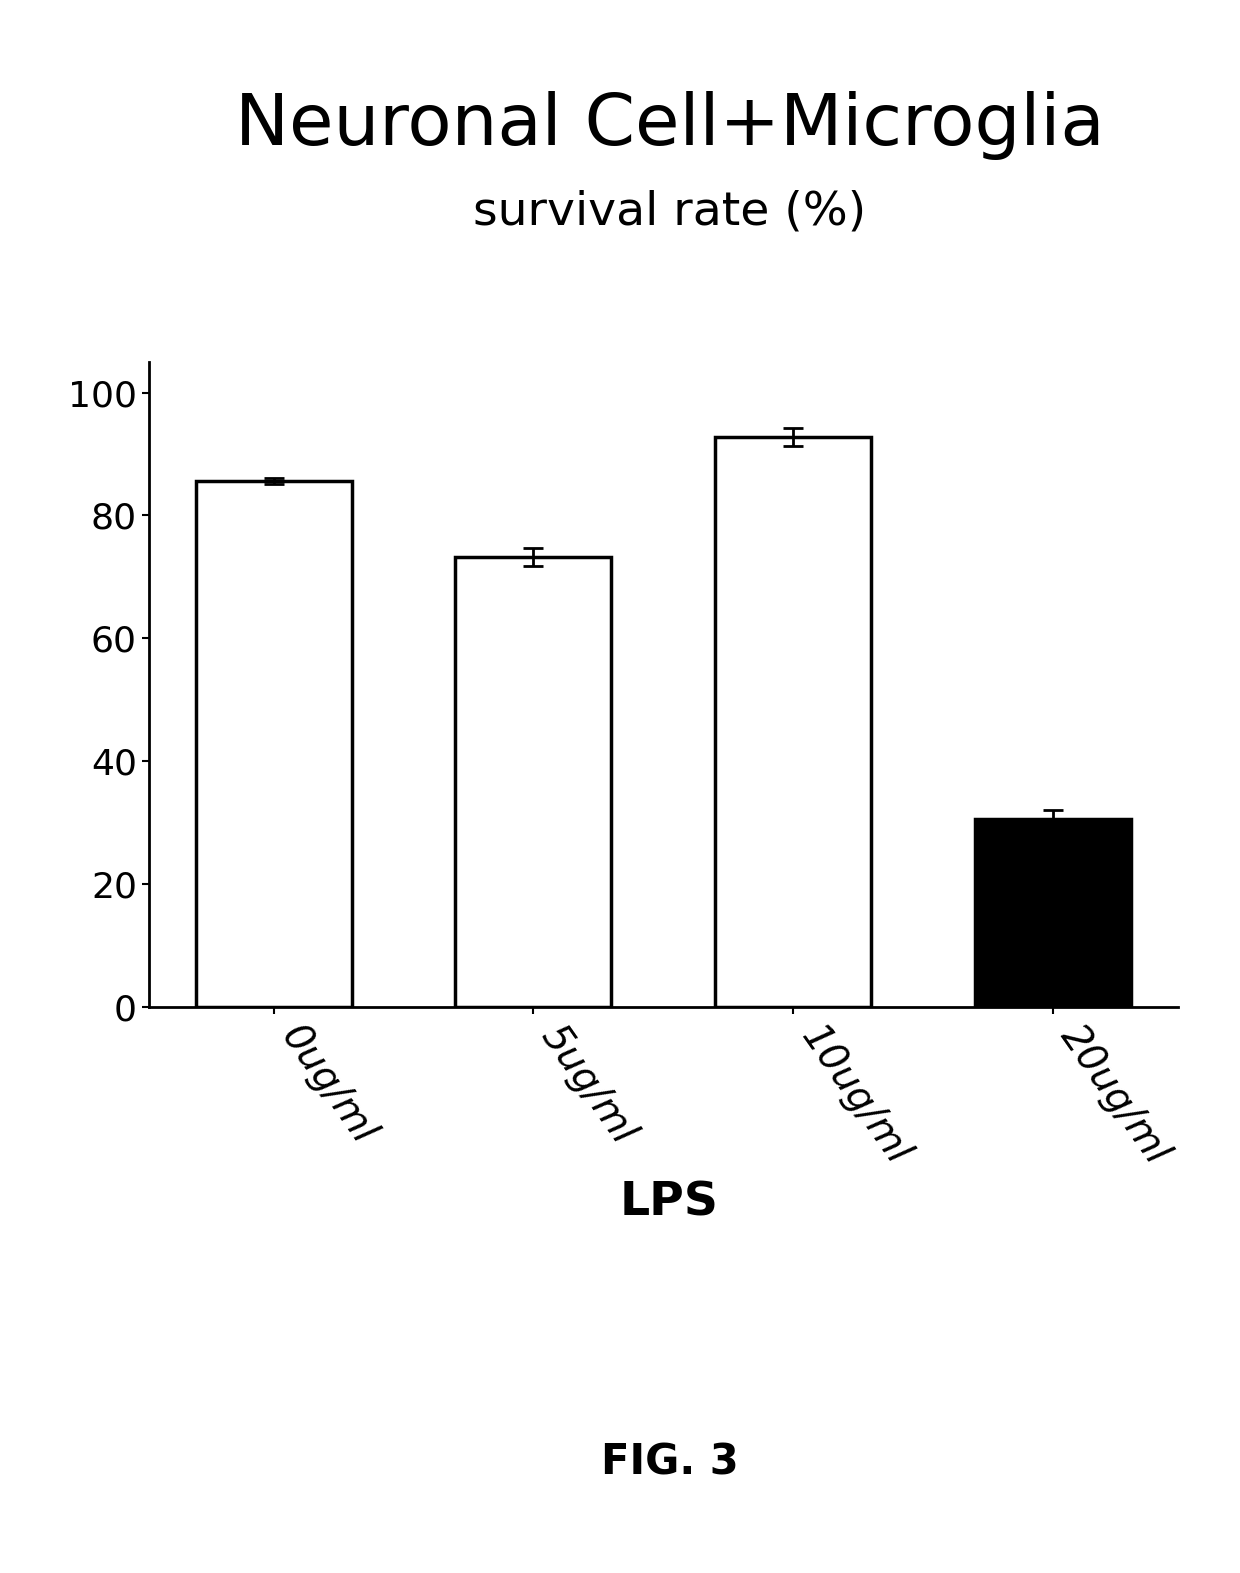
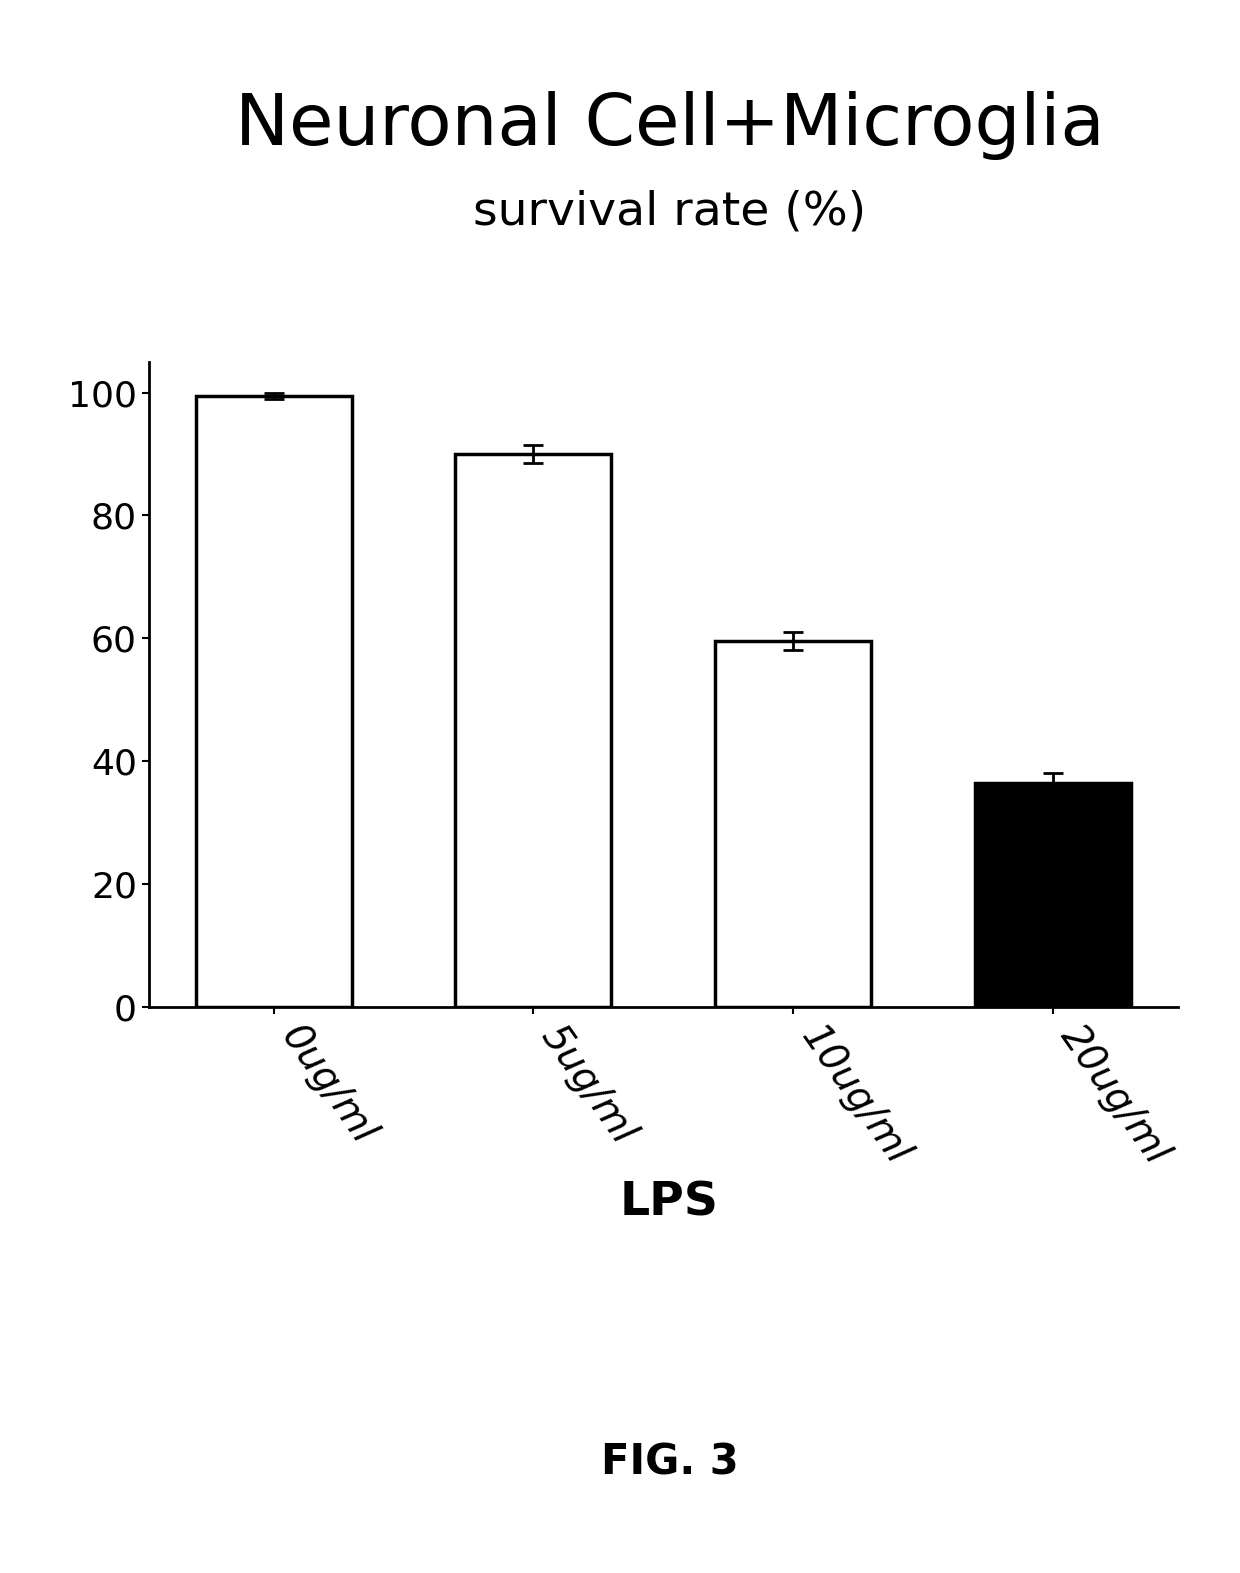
0ug/ml: 85.6 -> 99.5
5ug/ml: 73.2 -> 90.0
10ug/ml: 92.8 -> 59.5
20ug/ml: 30.6 -> 36.5
